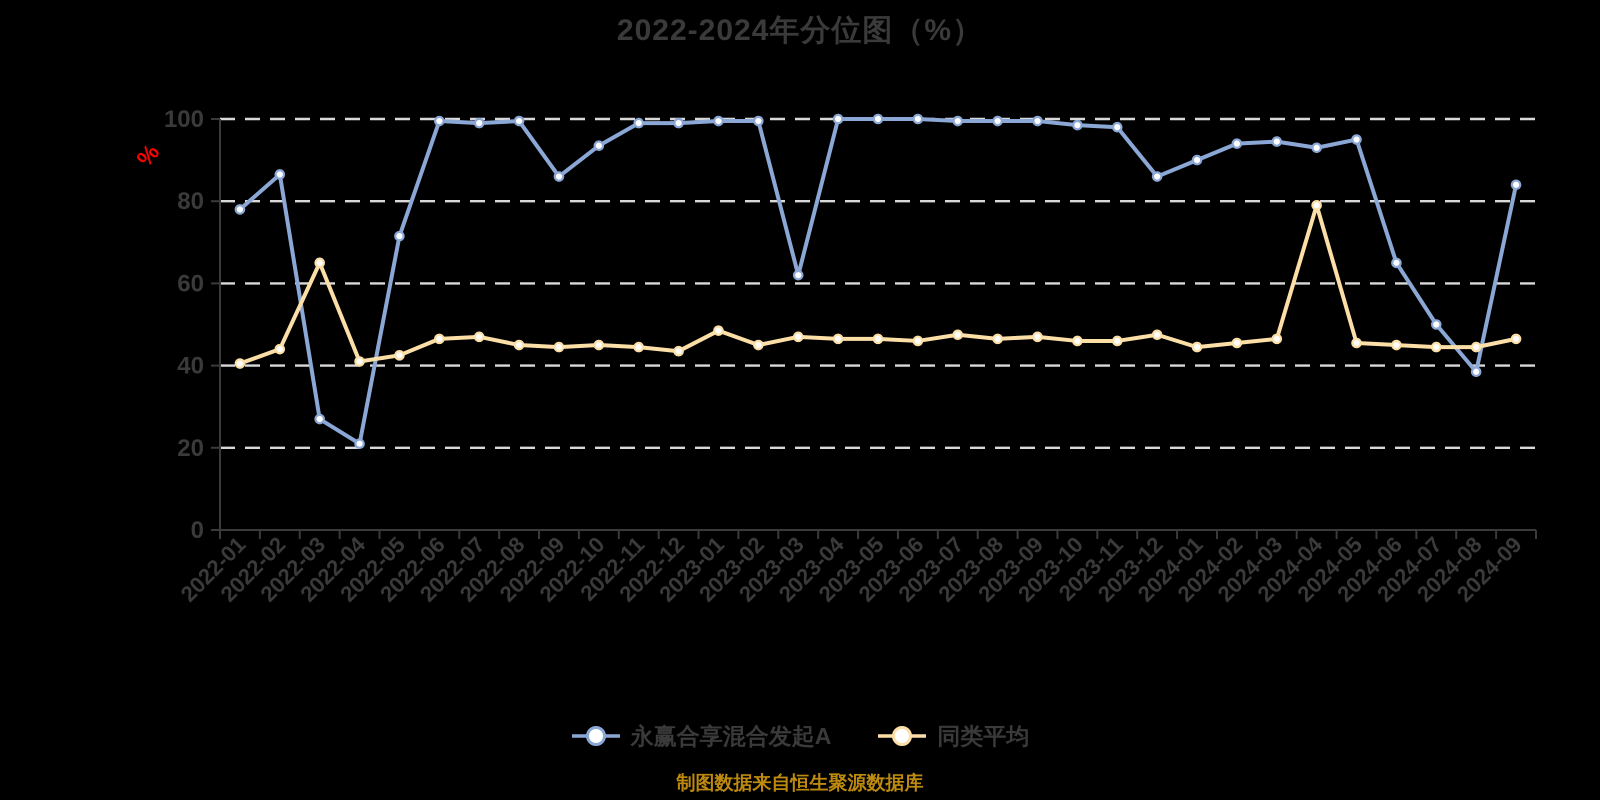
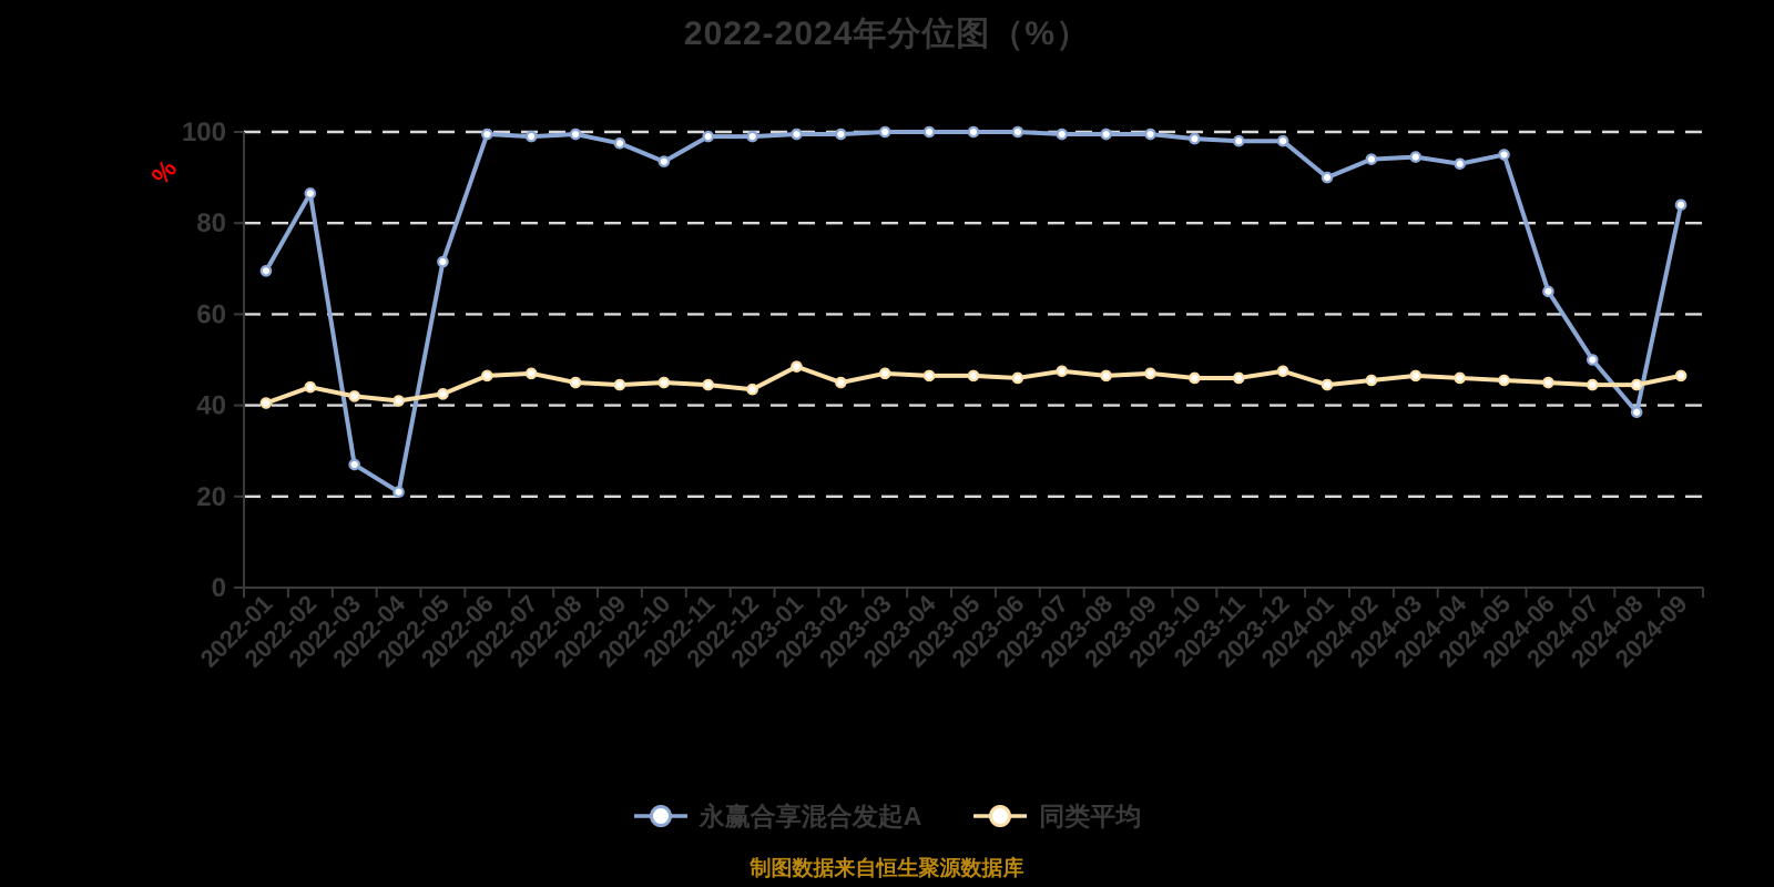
永赢合享混合发起A/2022-01: 78 -> 70
同类平均/2022-03: 65 -> 42
永赢合享混合发起A/2022-09: 86 -> 98
永赢合享混合发起A/2023-03: 62 -> 100
永赢合享混合发起A/2023-12: 86 -> 98
同类平均/2024-04: 79 -> 46
